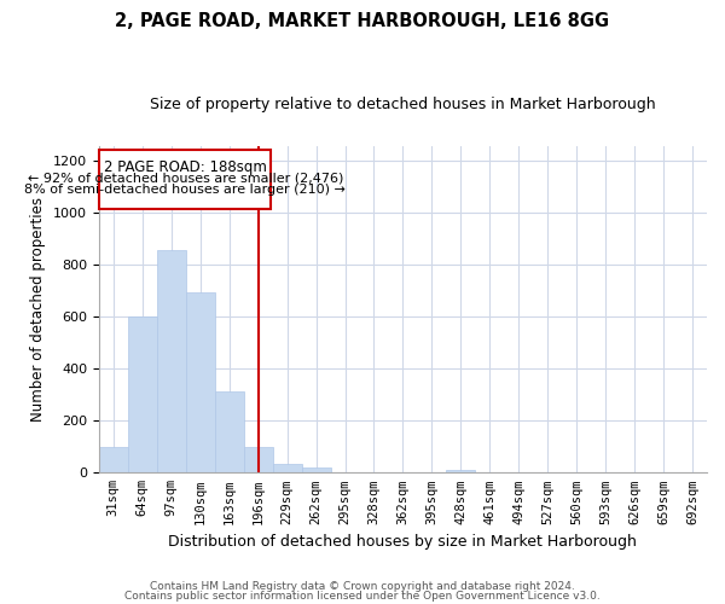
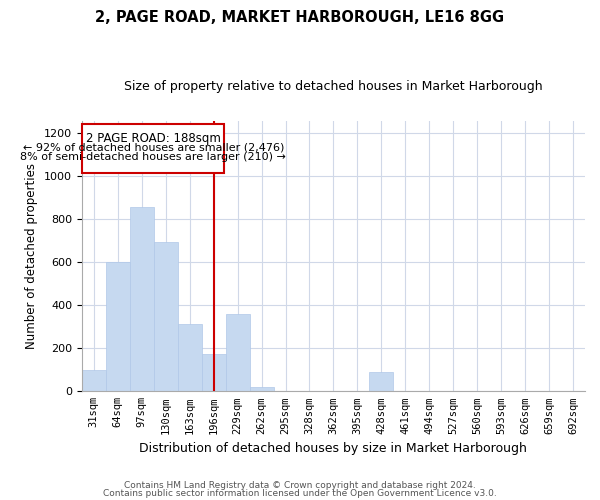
196sqm: 100 -> 175
229sqm: 35 -> 360
428sqm: 12 -> 90
